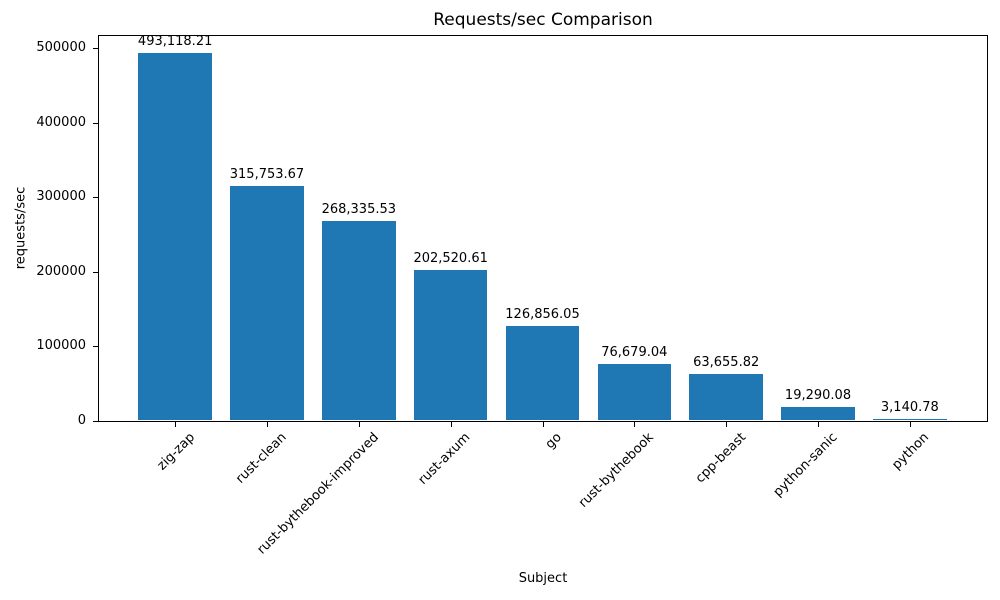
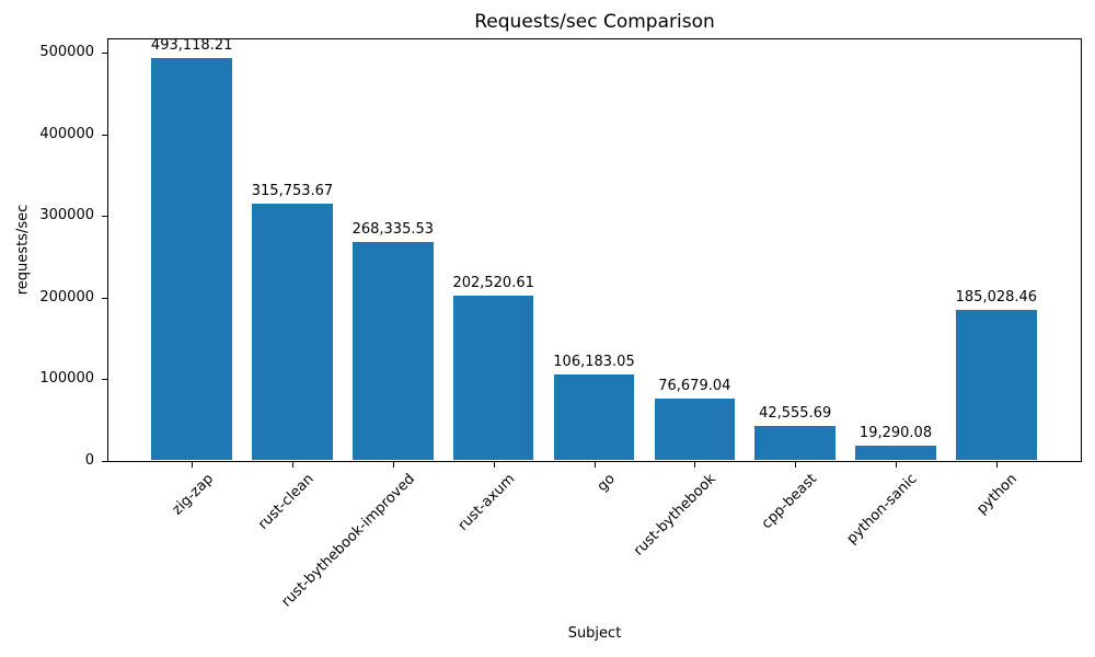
go: 126,856.05 -> 106,183.05
cpp-beast: 63,655.82 -> 42,555.69
python: 3,140.78 -> 185,028.46
